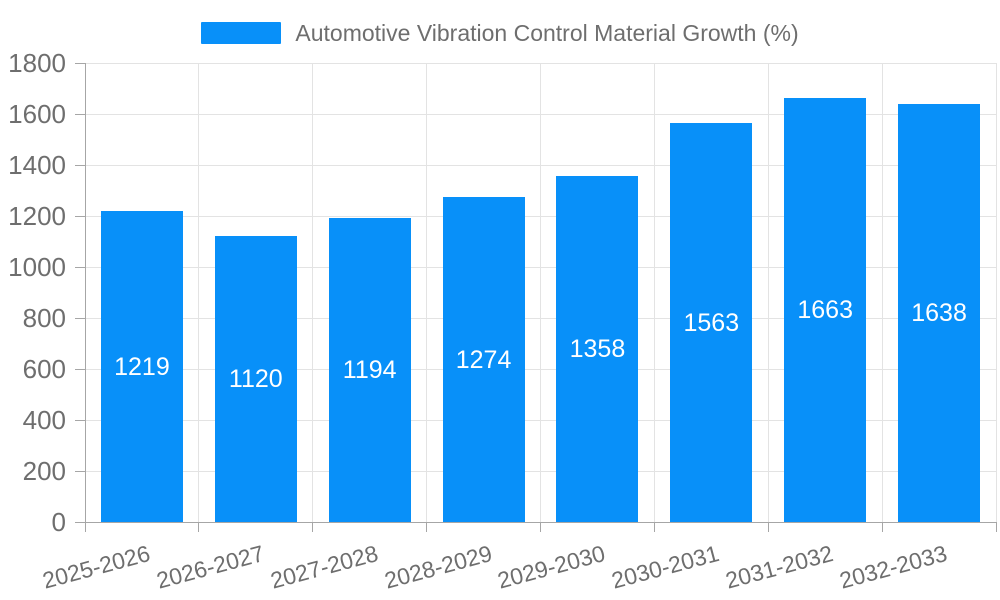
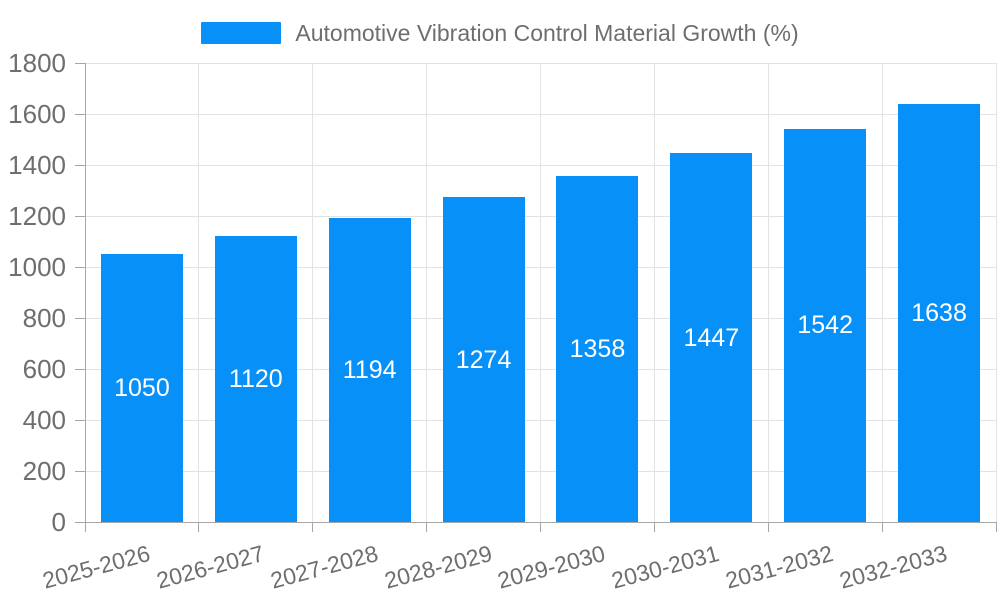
2025-2026: 1219 -> 1050
2030-2031: 1563 -> 1447
2031-2032: 1663 -> 1542
